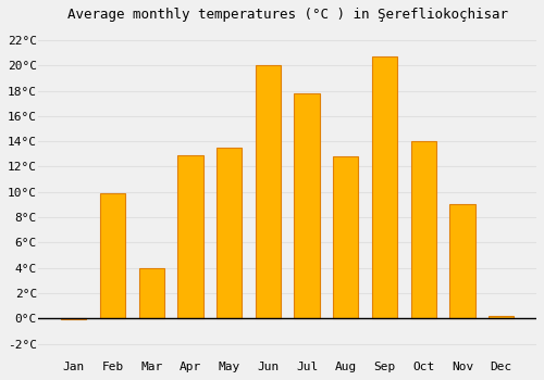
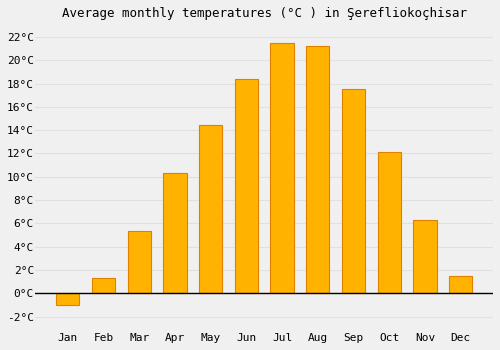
Jan: -0.1°C -> -1.0°C
Feb: 9.9°C -> 1.3°C
Mar: 4.0°C -> 5.3°C
Apr: 12.9°C -> 10.3°C
May: 13.5°C -> 14.4°C
Jun: 20.0°C -> 18.4°C
Jul: 17.8°C -> 21.5°C
Aug: 12.8°C -> 21.2°C
Sep: 20.7°C -> 17.5°C
Oct: 14.0°C -> 12.1°C
Nov: 9.0°C -> 6.3°C
Dec: 0.2°C -> 1.5°C
